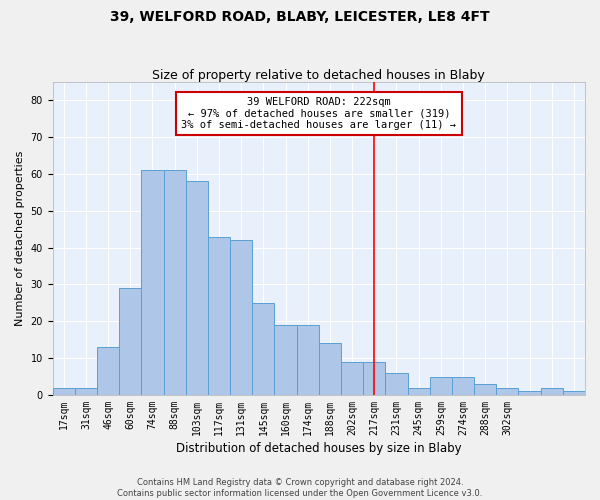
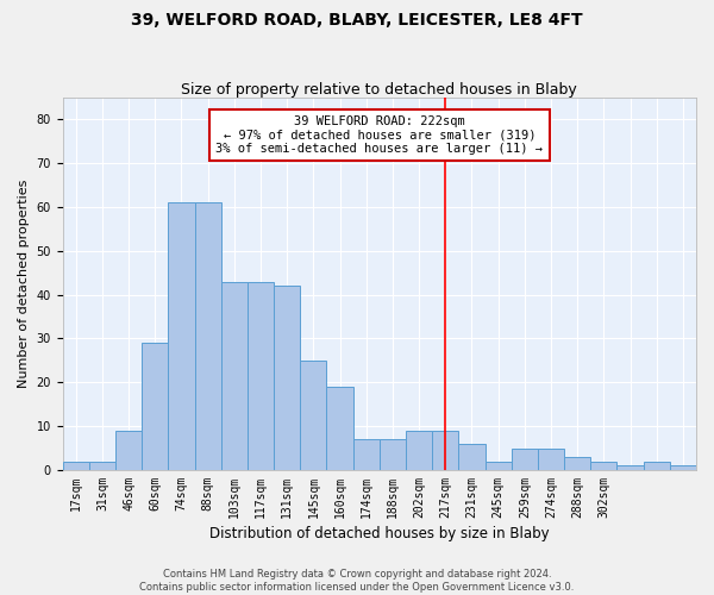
46sqm: 13 -> 9
103sqm: 58 -> 43
174sqm: 19 -> 7
188sqm: 14 -> 7
